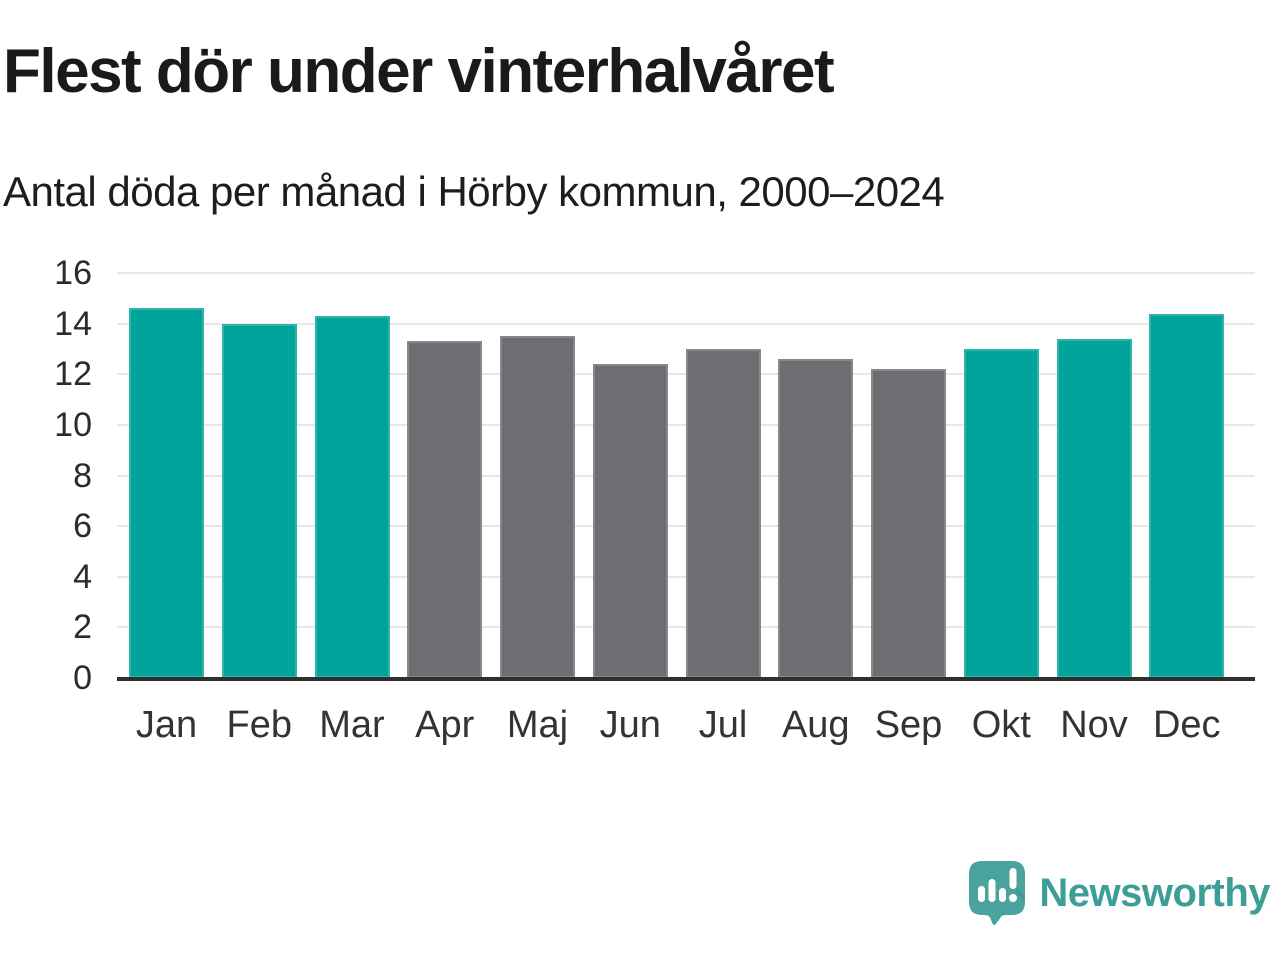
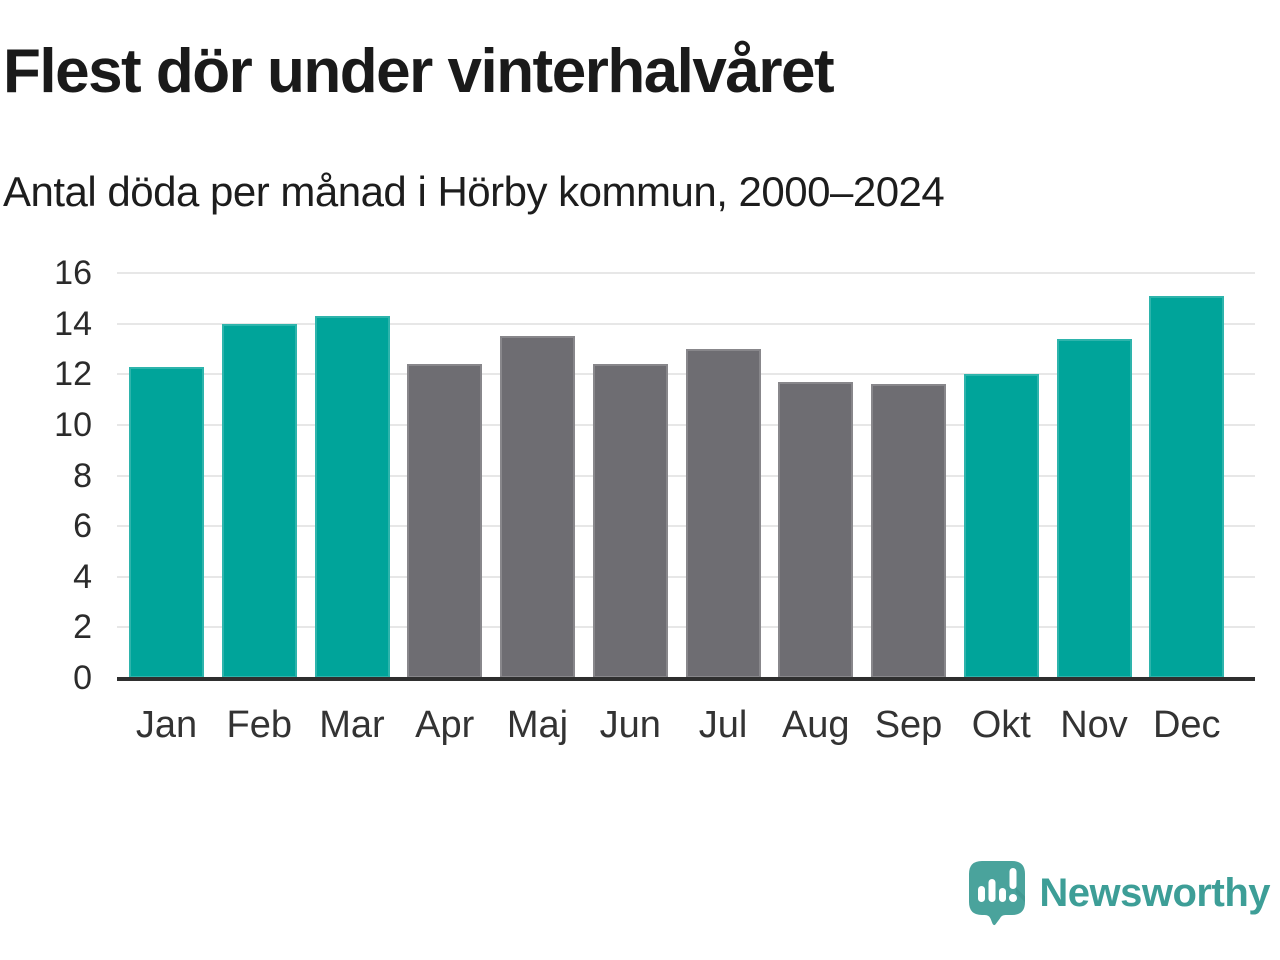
Jan: 14.6 -> 12.3
Apr: 13.3 -> 12.4
Aug: 12.6 -> 11.7
Sep: 12.2 -> 11.6
Okt: 13.0 -> 12.0
Dec: 14.4 -> 15.1
